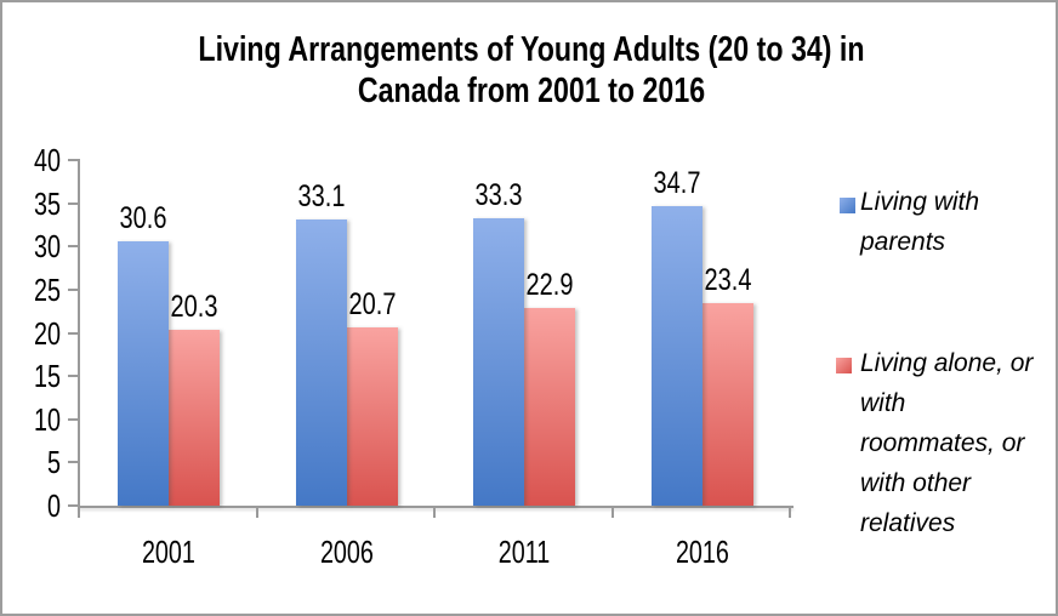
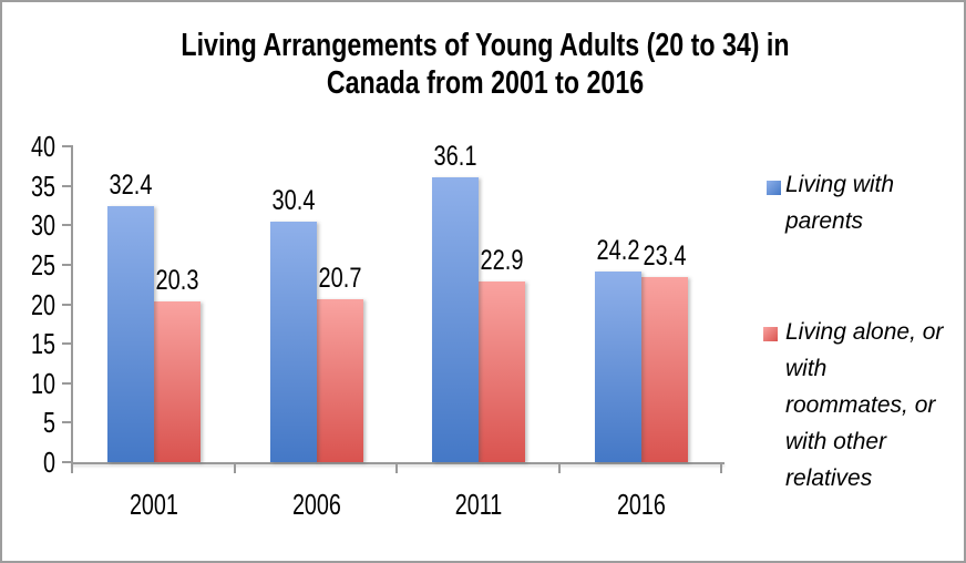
Living with parents/2001: 30.6 -> 32.4
Living with parents/2006: 33.1 -> 30.4
Living with parents/2011: 33.3 -> 36.1
Living with parents/2016: 34.7 -> 24.2
